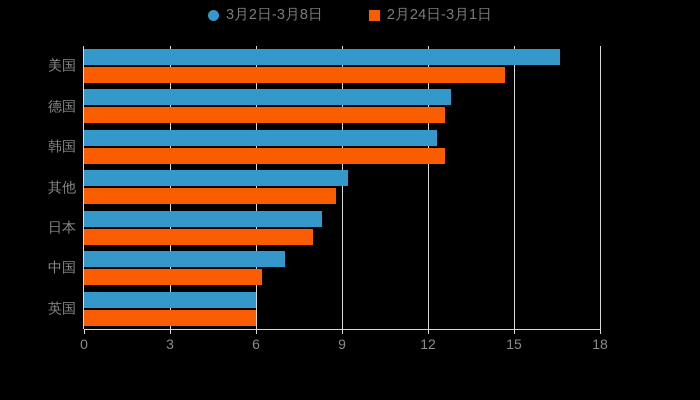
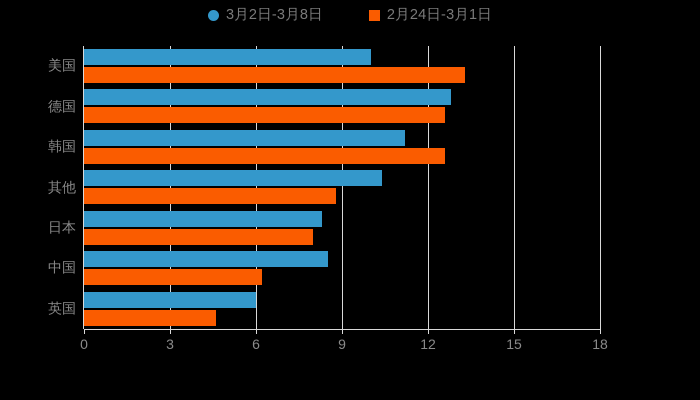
3月2日-3月8日/美国: 16.6 -> 10.0
2月24日-3月1日/美国: 14.7 -> 13.3
3月2日-3月8日/韩国: 12.3 -> 11.2
3月2日-3月8日/其他: 9.2 -> 10.4
3月2日-3月8日/中国: 7.0 -> 8.5
2月24日-3月1日/英国: 6.0 -> 4.6
